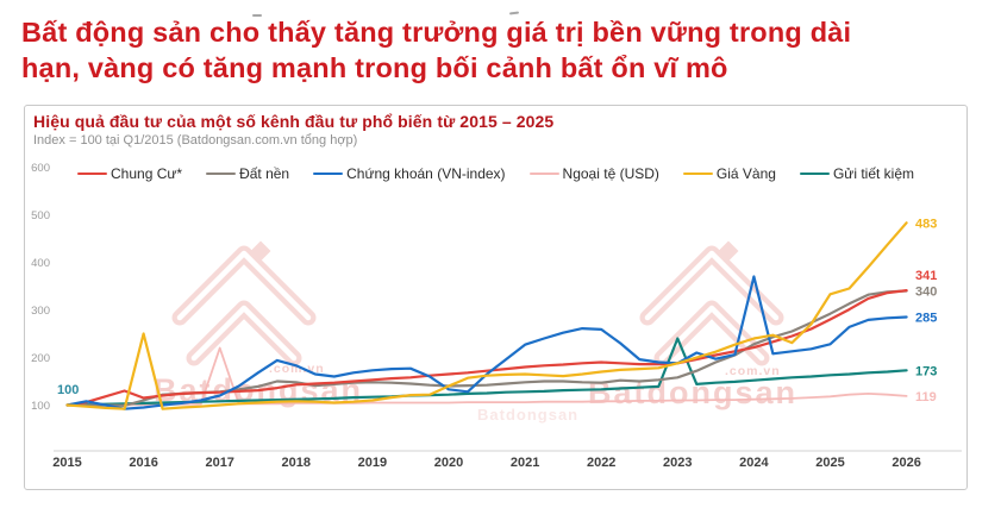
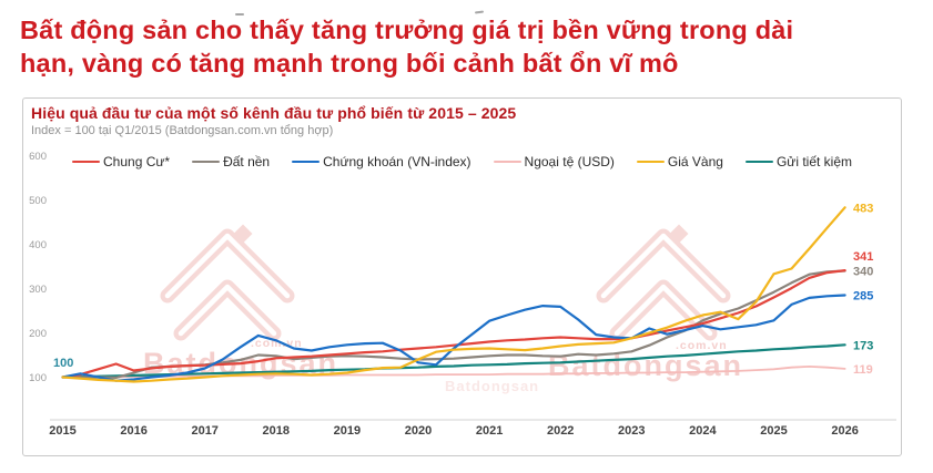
Giá Vàng/2016: 250 -> 90
Ngoại tệ (USD)/2017: 220 -> 100
Gửi tiết kiệm/2023: 240 -> 140
Chứng khoán (VN-index)/2024: 370 -> 220
